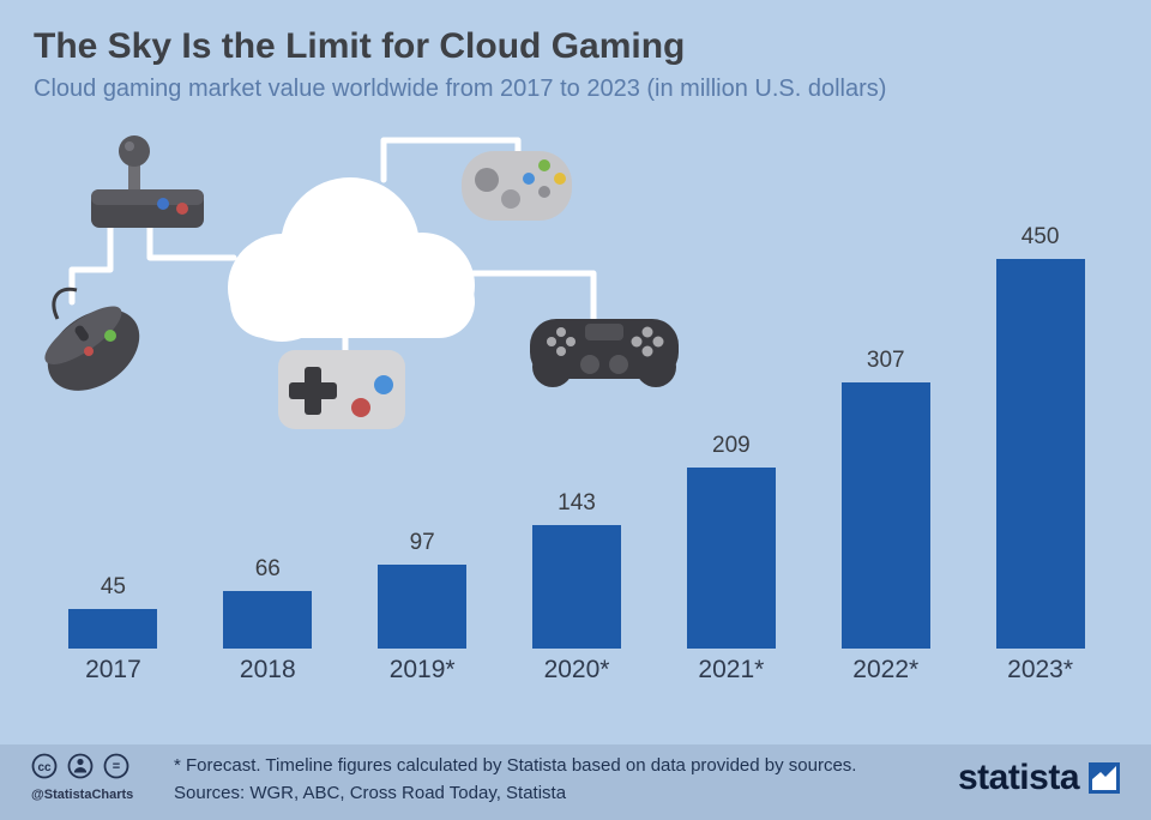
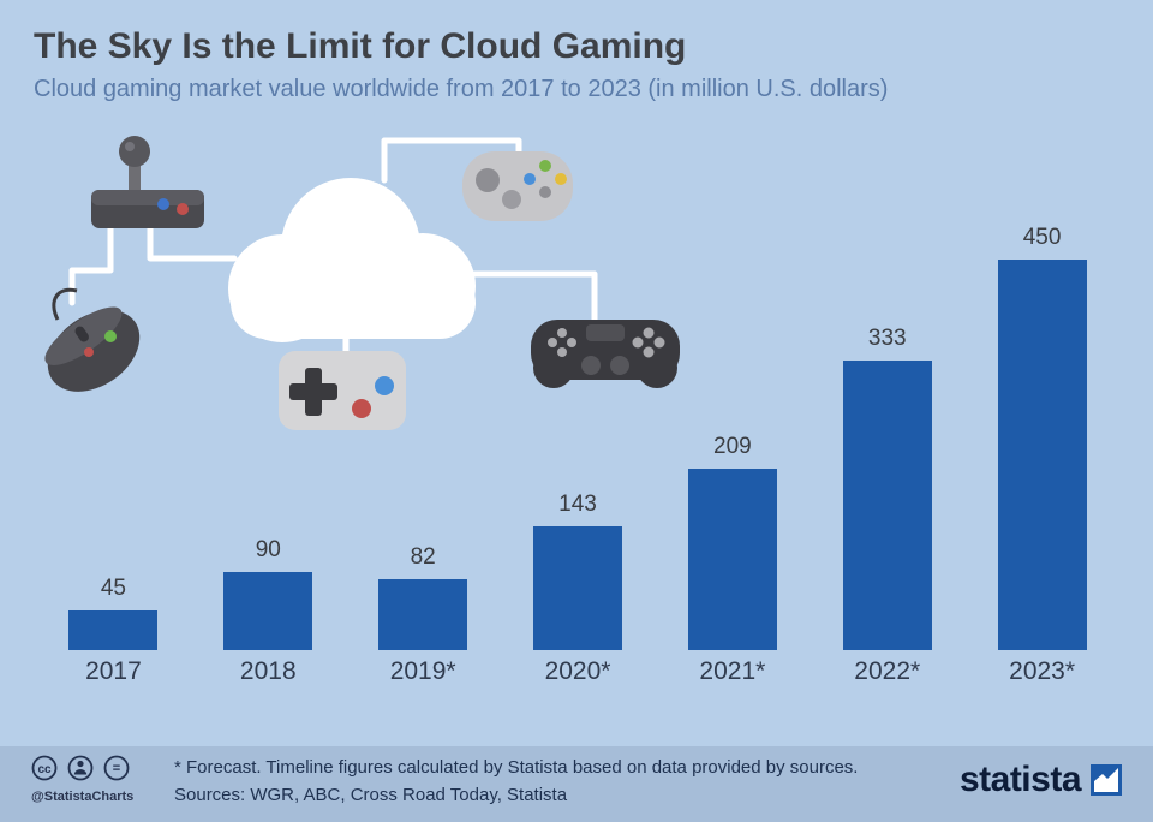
2018: 66 -> 90
2019*: 97 -> 82
2022*: 307 -> 333
